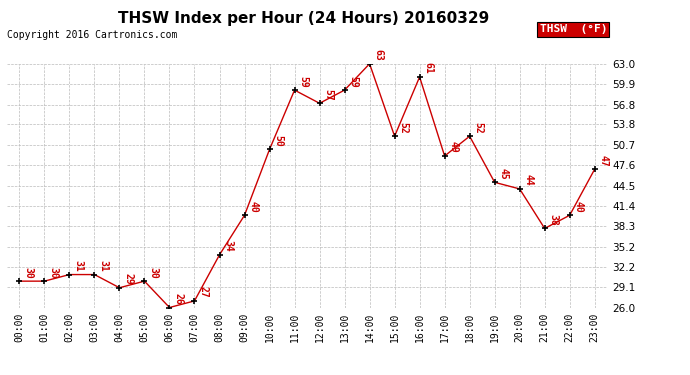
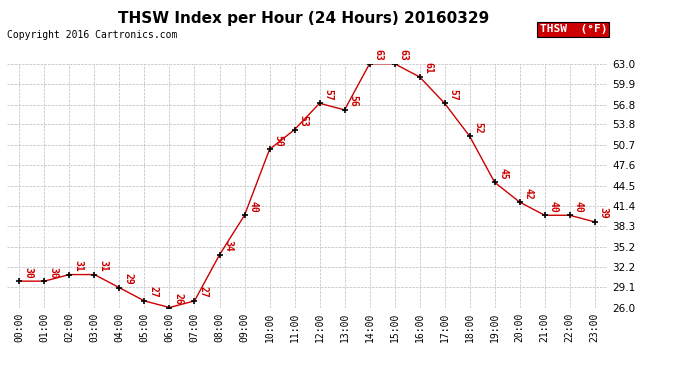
05:00: 30 -> 27
11:00: 59 -> 53
13:00: 59 -> 56
15:00: 52 -> 63
17:00: 49 -> 57
20:00: 44 -> 42
21:00: 38 -> 40
23:00: 47 -> 39
